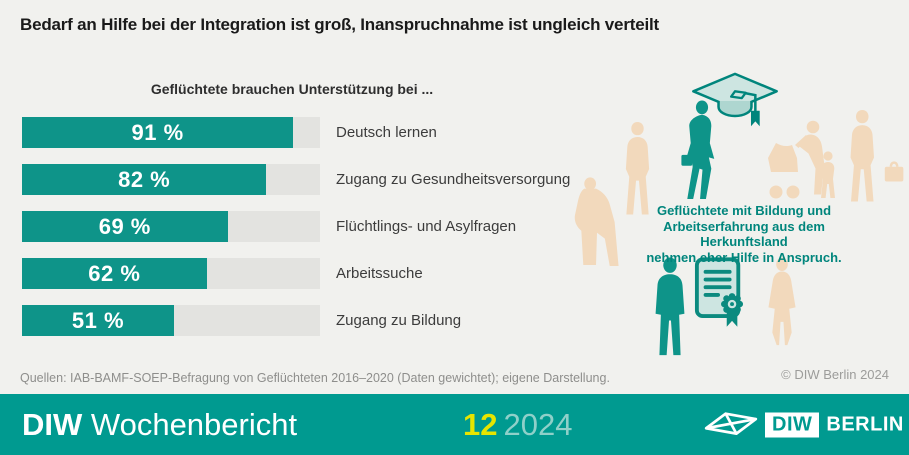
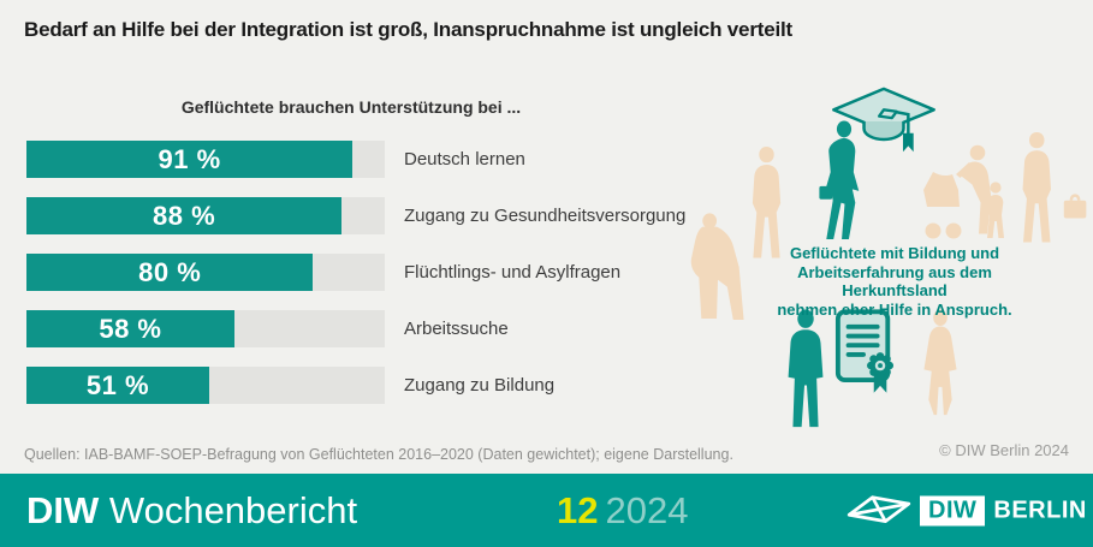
Zugang zu Gesundheitsversorgung: 82 -> 88
Flüchtlings- und Asylfragen: 69 -> 80
Arbeitssuche: 62 -> 58
